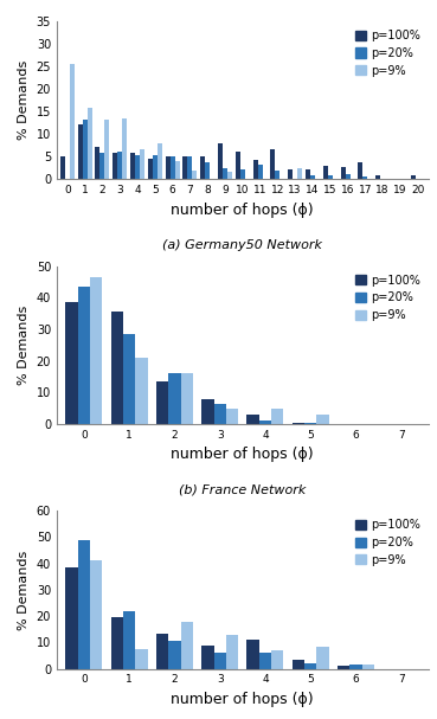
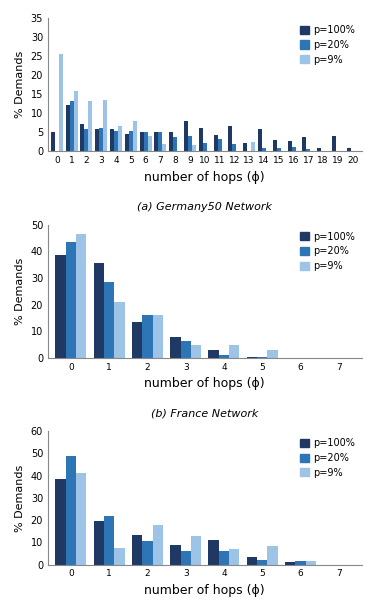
p=20%/9: 2.4 -> 4.0
p=100%/14: 2.3 -> 6.0
p=100%/19: 0.1 -> 4.0
